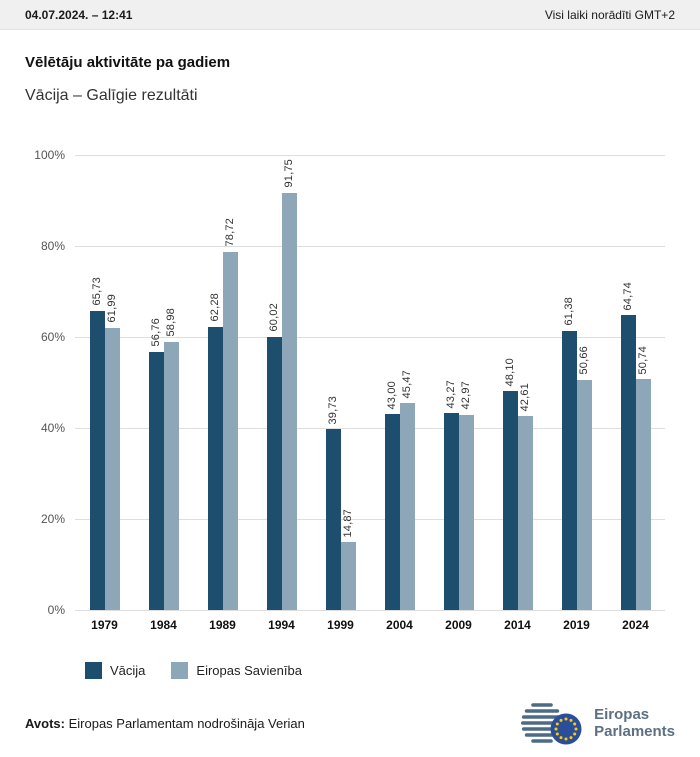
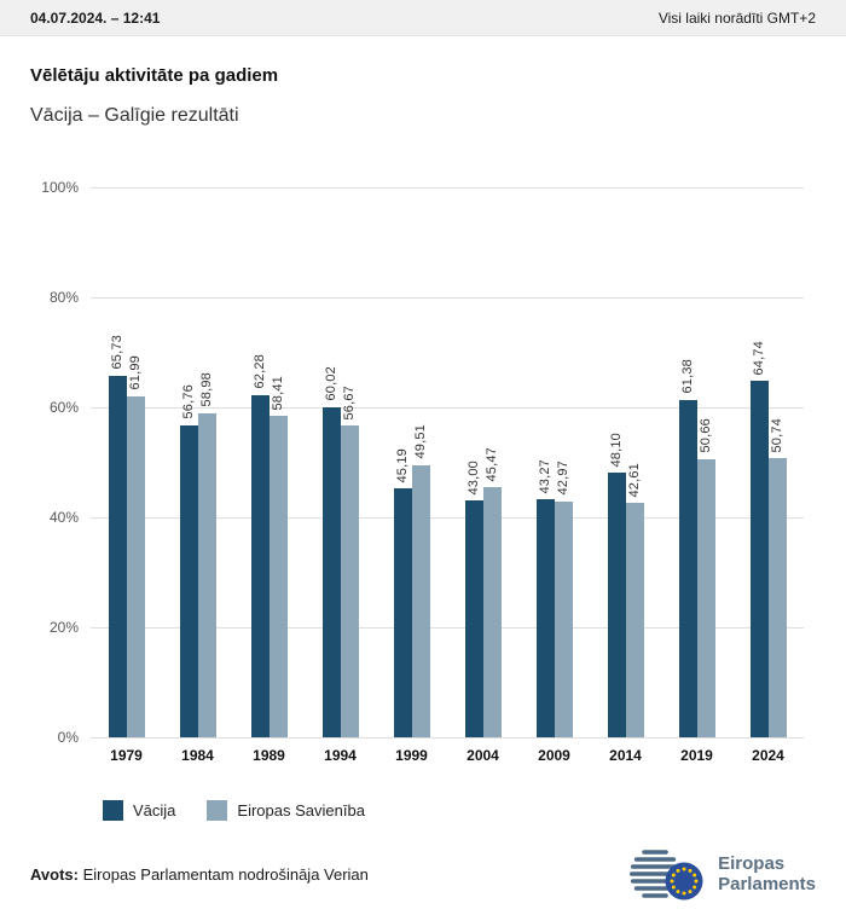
Eiropas Savienība/1989: 78,72 -> 58,41
Eiropas Savienība/1994: 91,75 -> 56,67
Vācija/1999: 39,73 -> 45,19
Eiropas Savienība/1999: 14,87 -> 49,51
